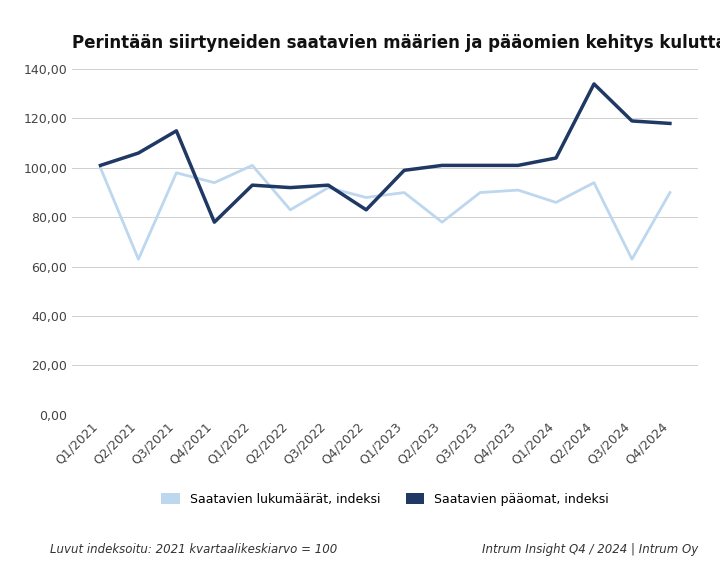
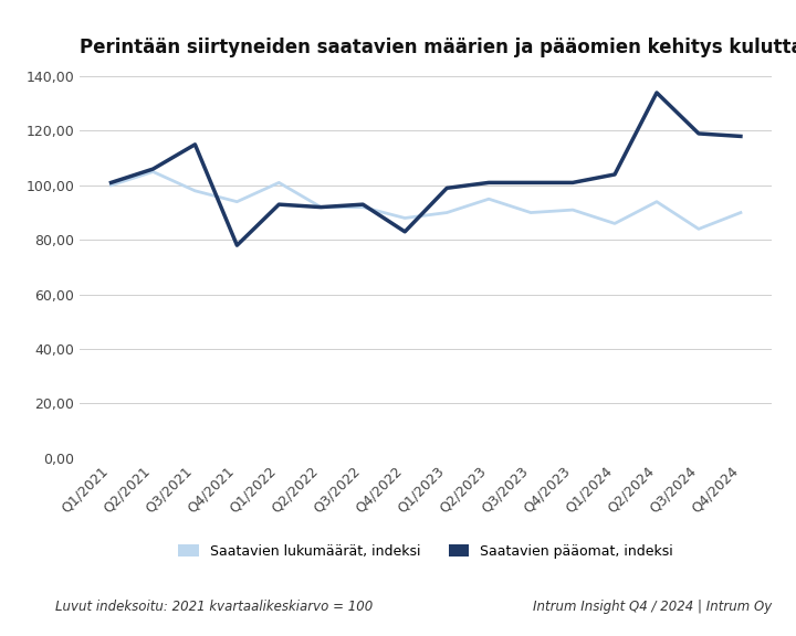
Saatavien lukumäärät, indeksi/Q2/2021: 63 -> 105
Saatavien lukumäärät, indeksi/Q2/2022: 83 -> 92
Saatavien lukumäärät, indeksi/Q2/2023: 78 -> 95
Saatavien lukumäärät, indeksi/Q3/2024: 63 -> 84
